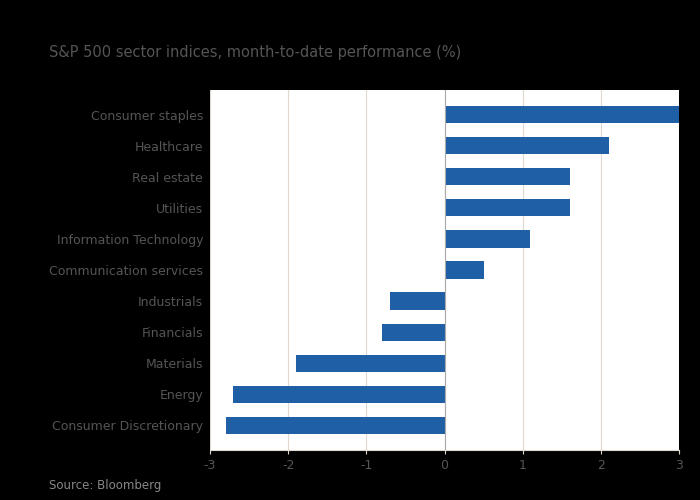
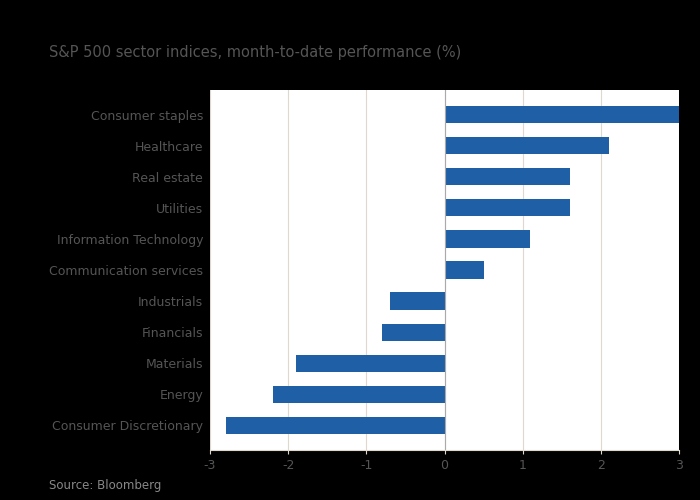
Energy: -2.7 -> -2.2
